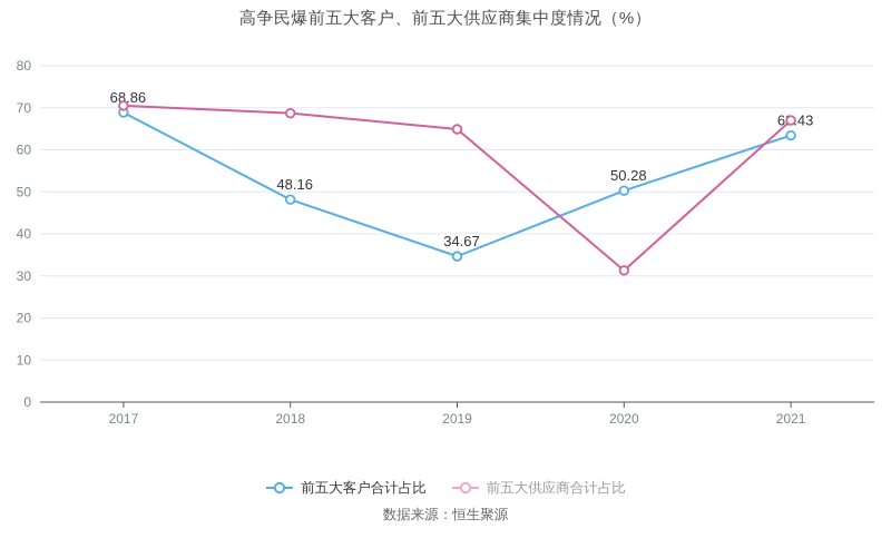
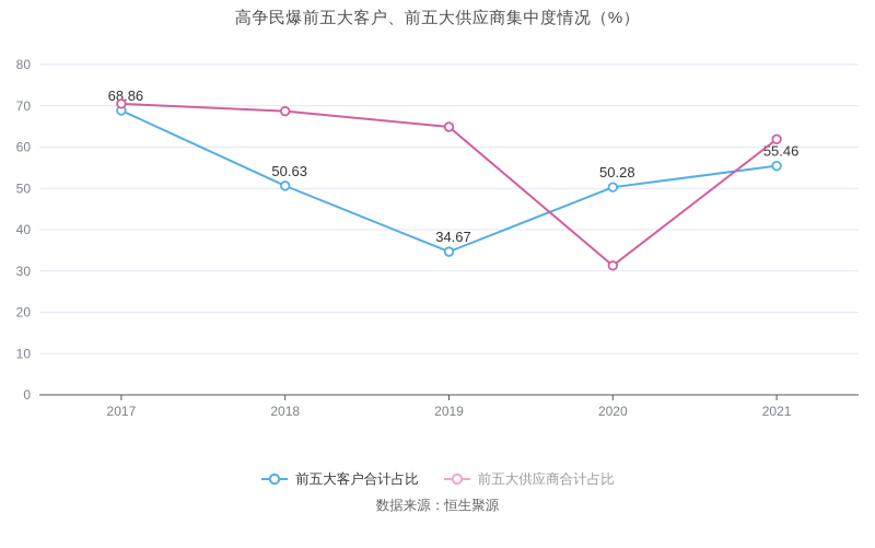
前五大客户合计占比/2018: 48.16 -> 50.63
前五大客户合计占比/2021: 63.43 -> 55.46
前五大供应商合计占比/2021: 67 -> 62
